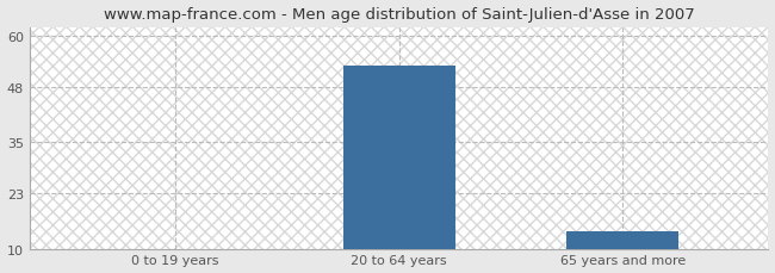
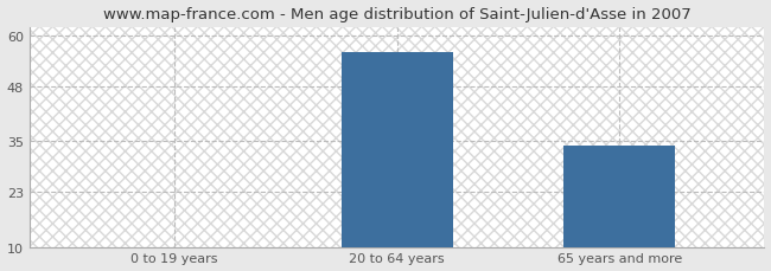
20 to 64 years: 53 -> 56
65 years and more: 14 -> 34
